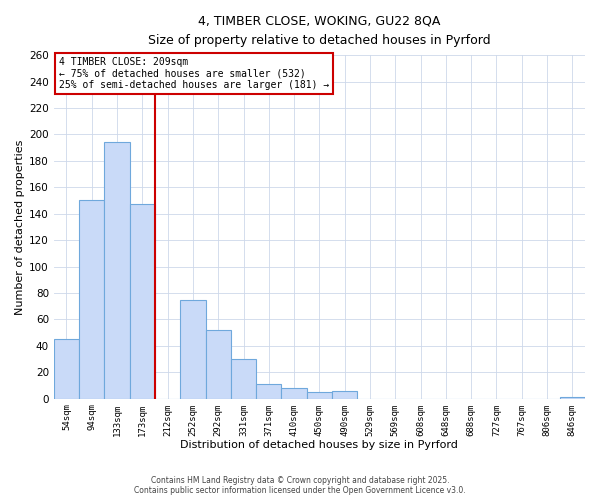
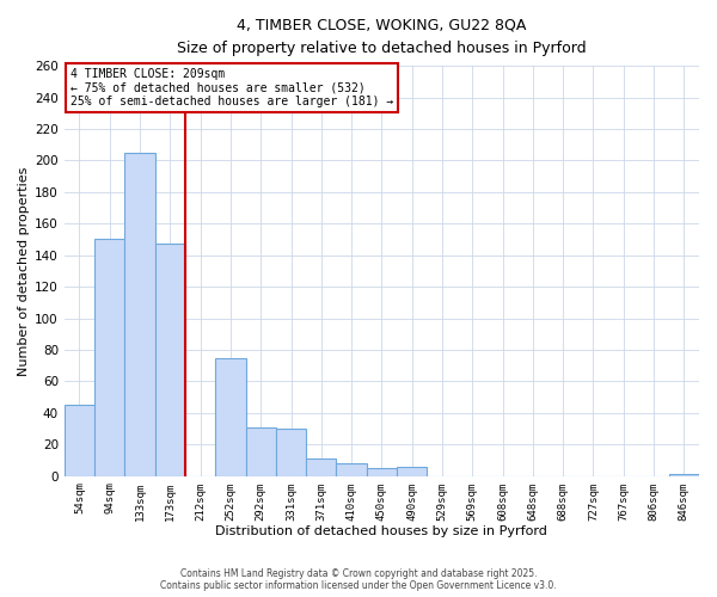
133sqm: 194 -> 205
292sqm: 52 -> 31
